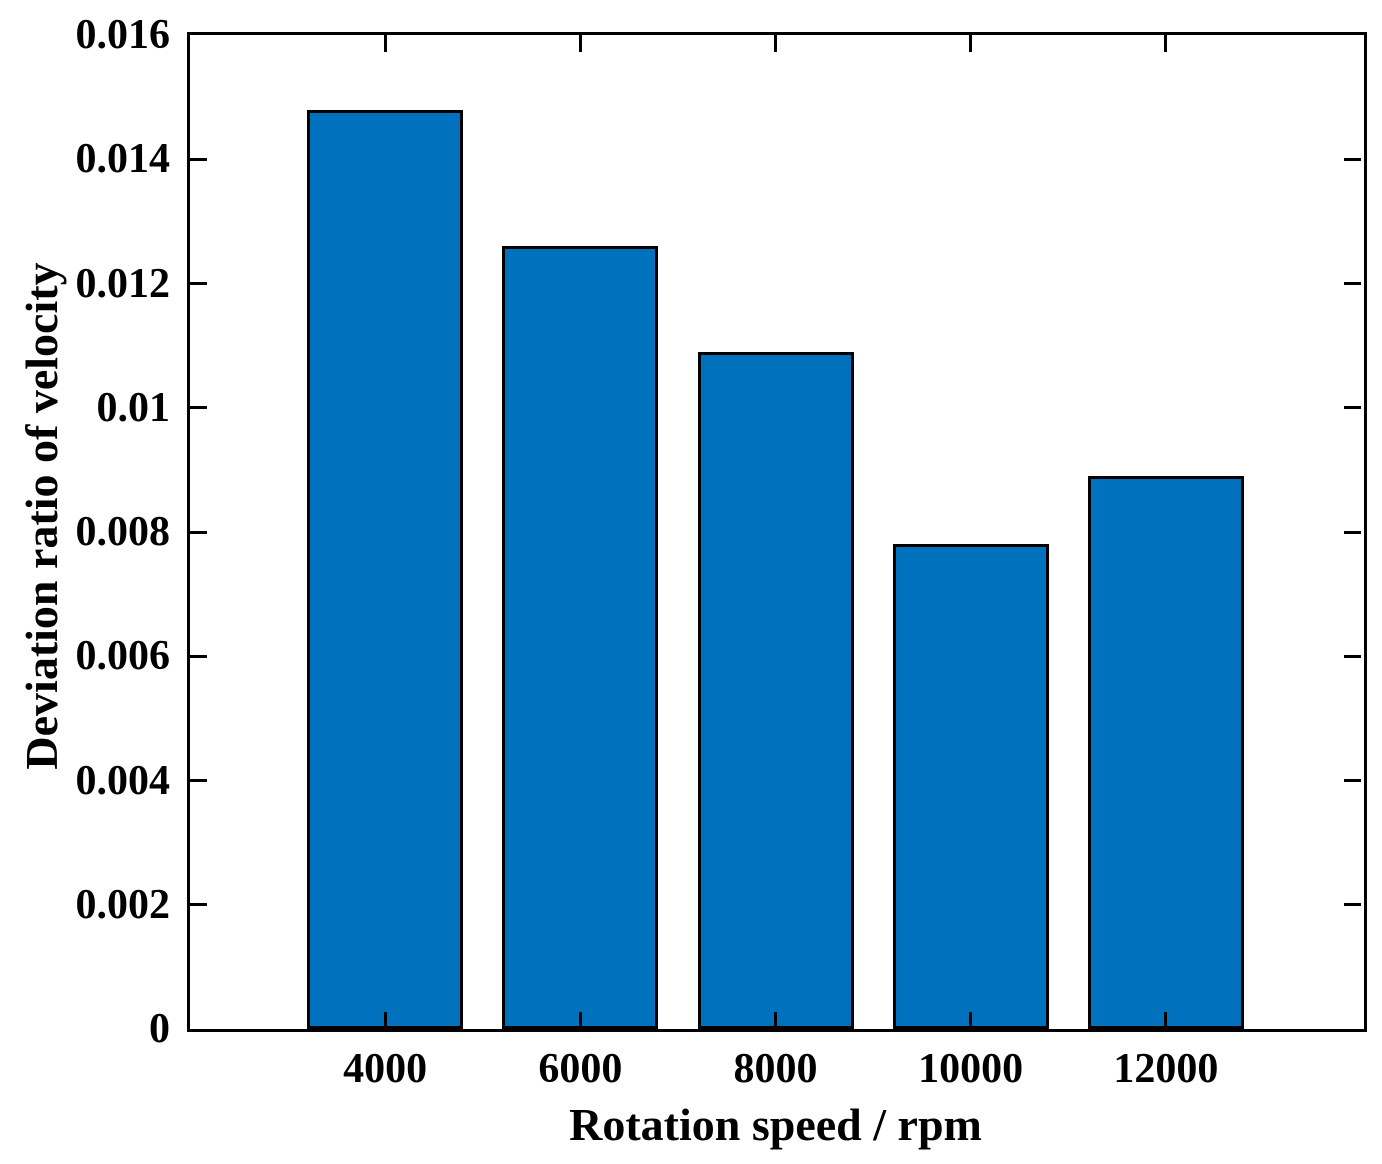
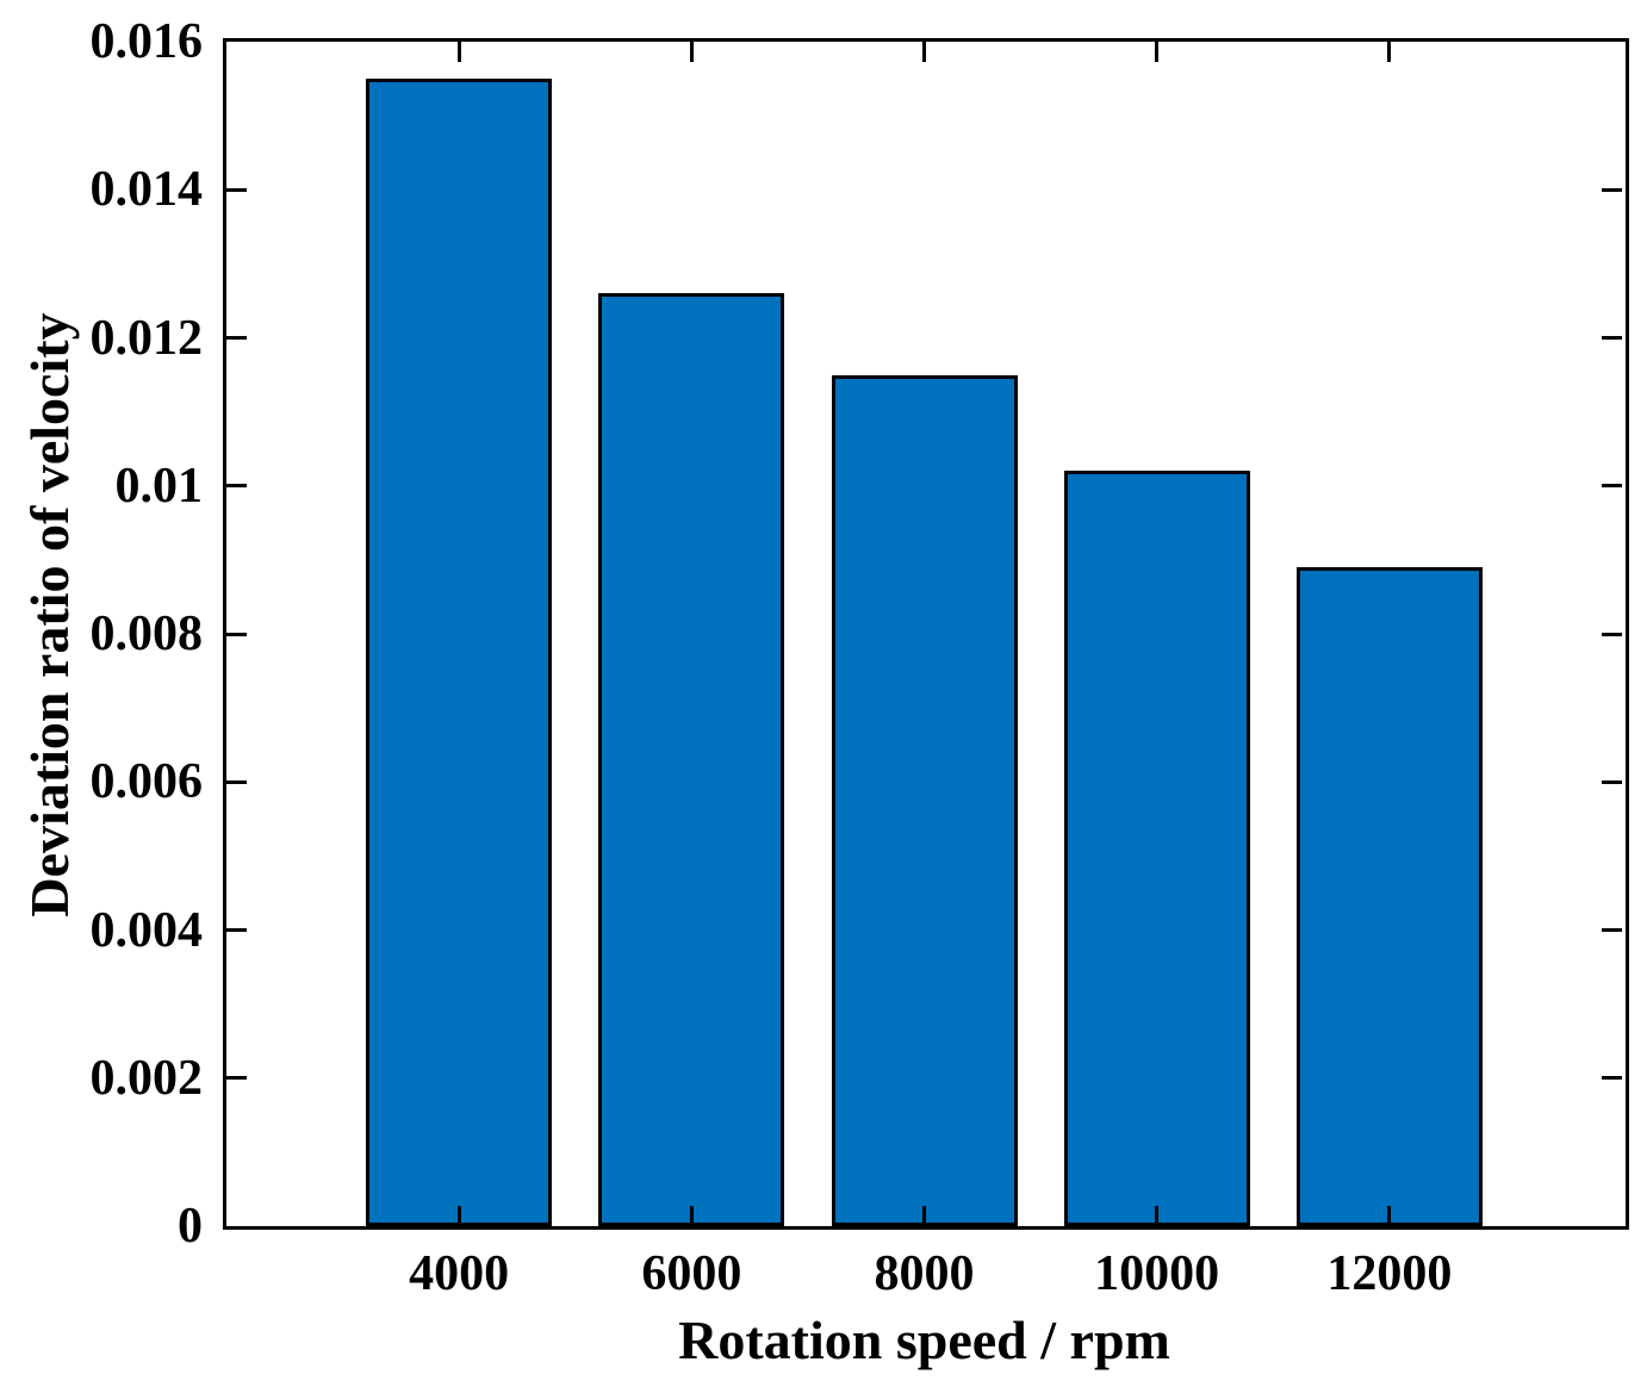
4000: 0.0148 -> 0.0155
8000: 0.0109 -> 0.0115
10000: 0.0078 -> 0.0102
